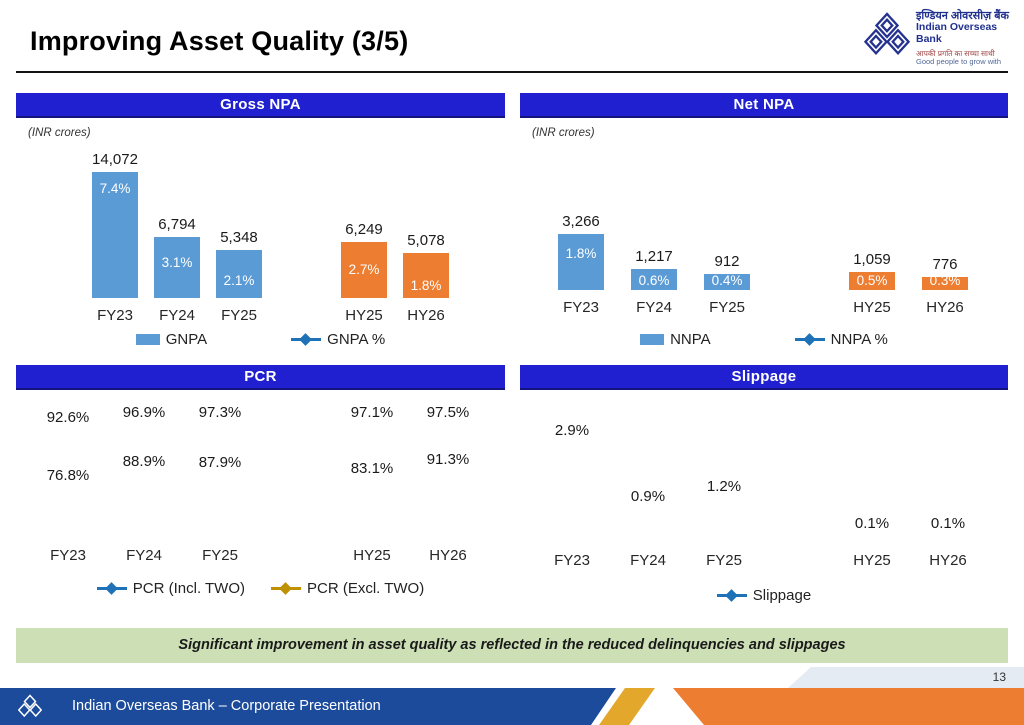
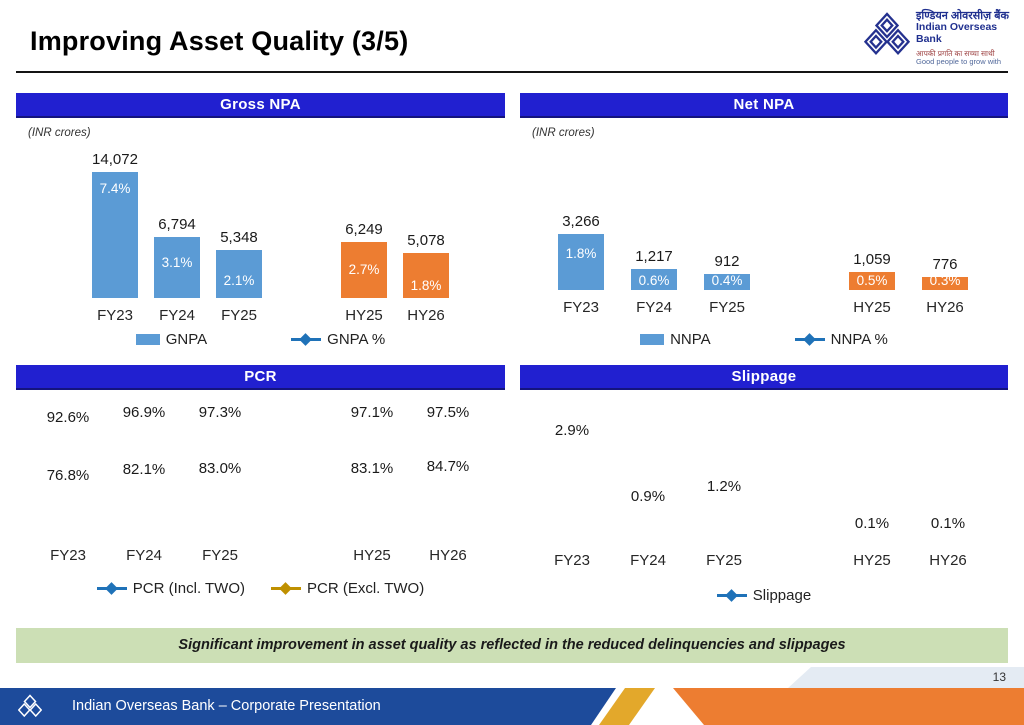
PCR/PCR (Excl. TWO)/FY24: 88.9% -> 82.1%
PCR/PCR (Excl. TWO)/FY25: 87.9% -> 83.0%
PCR/PCR (Excl. TWO)/HY26: 91.3% -> 84.7%
